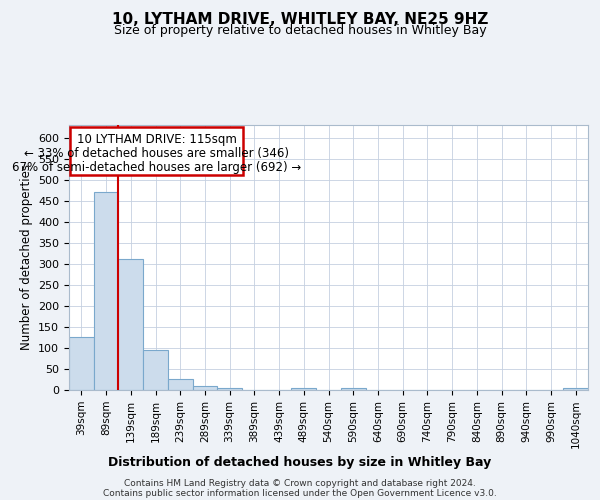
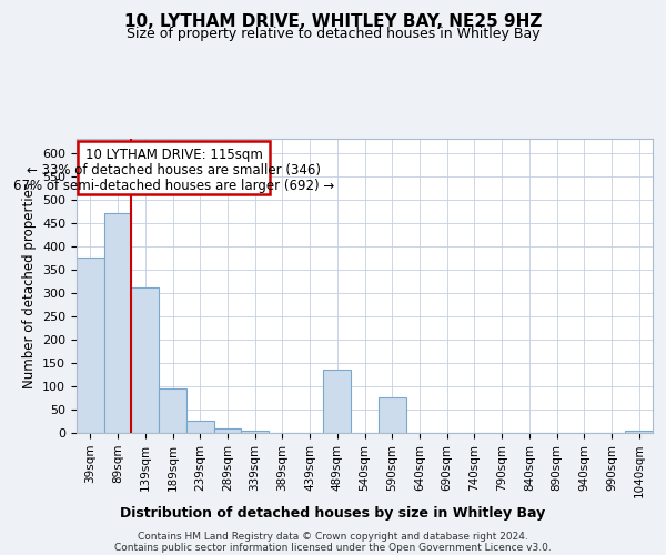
39sqm: 127 -> 375
489sqm: 5 -> 135
590sqm: 4 -> 75
